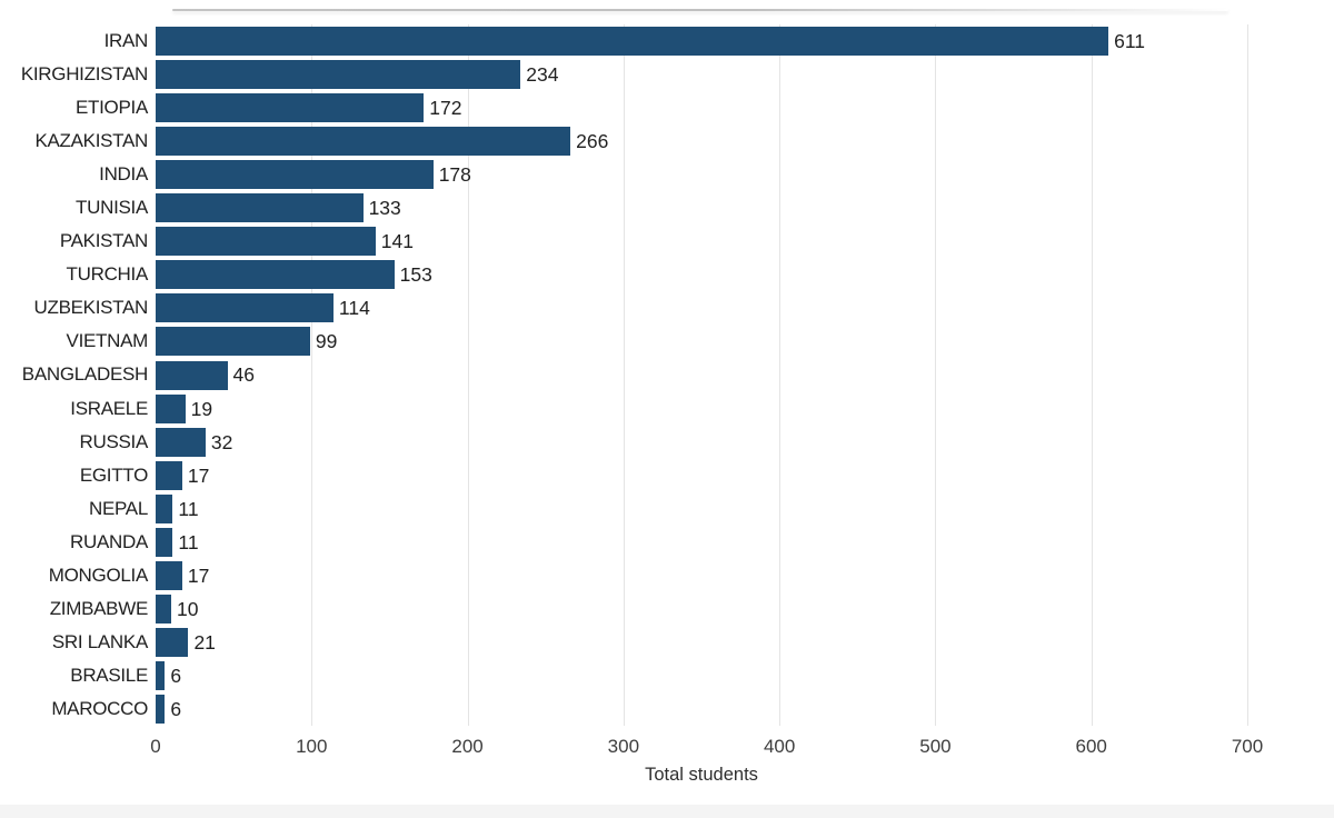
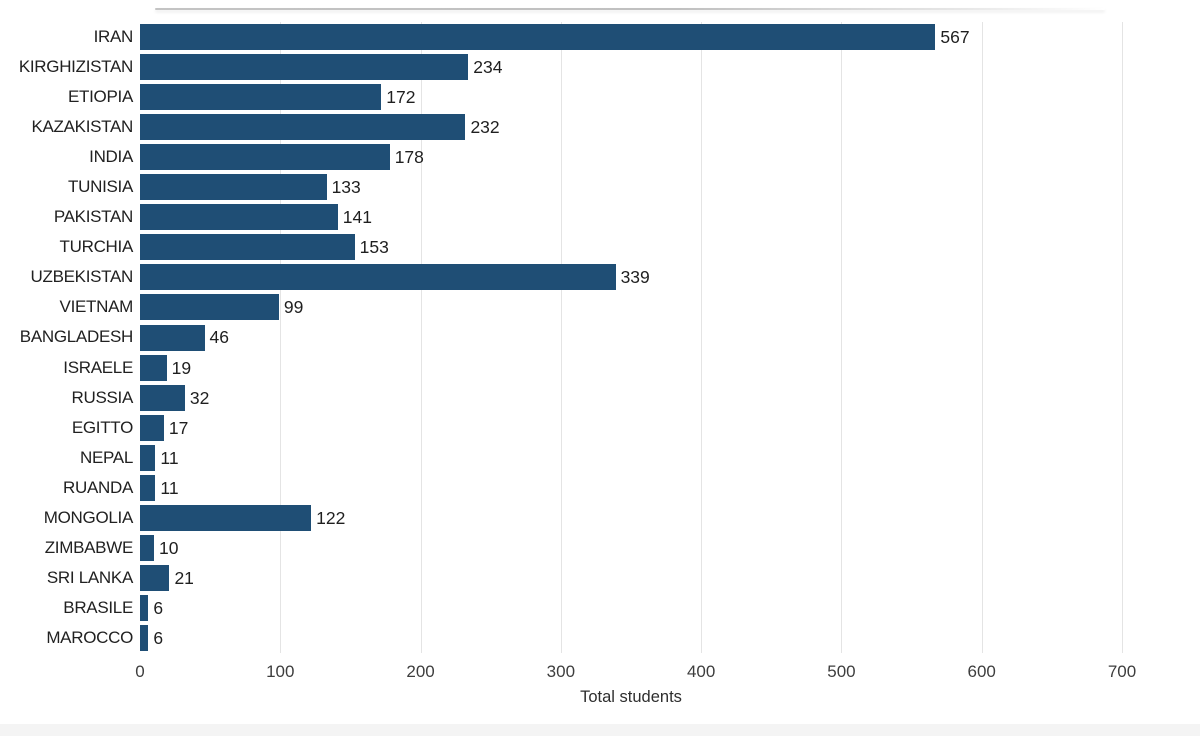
IRAN: 611 -> 567
KAZAKISTAN: 266 -> 232
UZBEKISTAN: 114 -> 339
MONGOLIA: 17 -> 122
